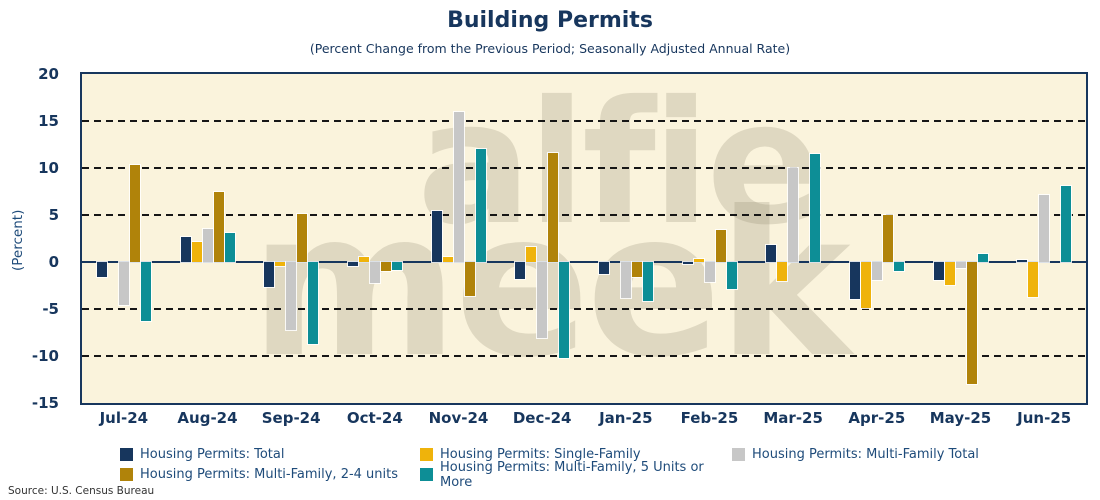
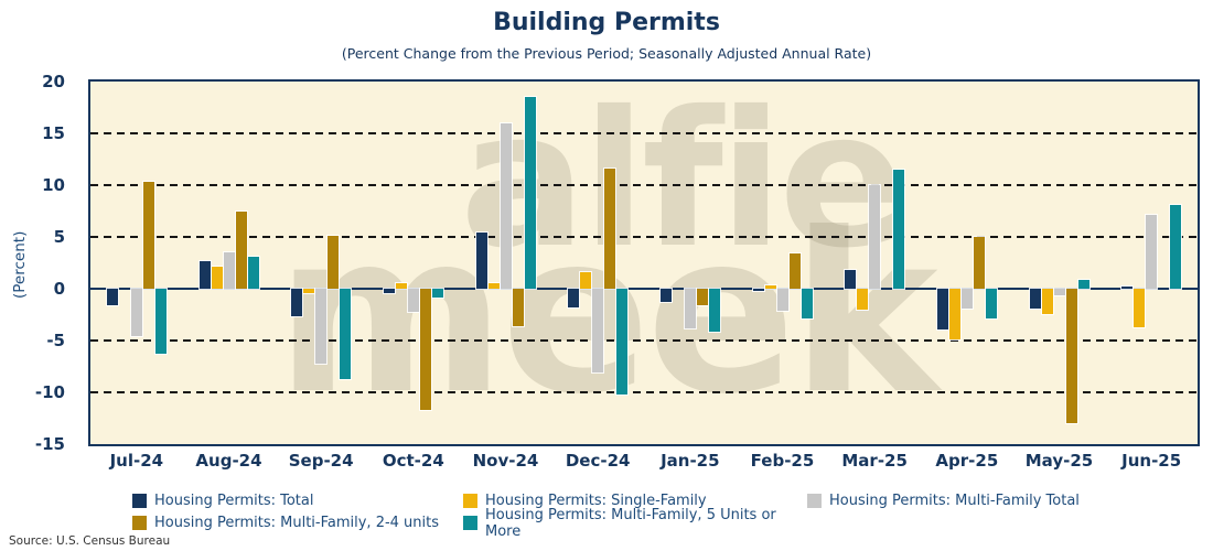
Housing Permits: Multi-Family, 2-4 units/Oct-24: -1 -> -12
Housing Permits: Multi-Family, 5 Units or More/Nov-24: 12 -> 18
Housing Permits: Multi-Family, 5 Units or More/Apr-25: -1 -> -3
